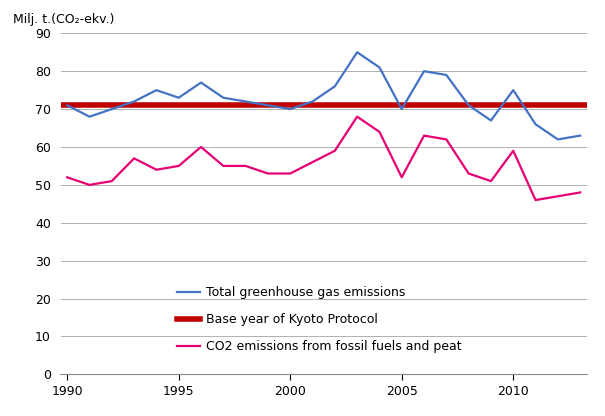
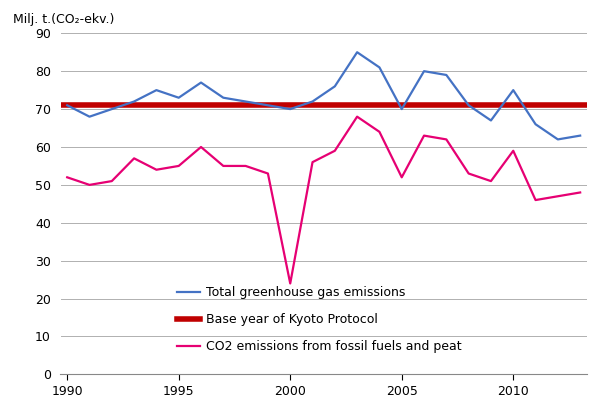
CO2 emissions from fossil fuels and peat/2000: 53 -> 24
